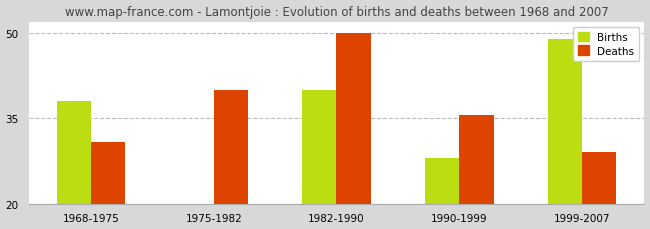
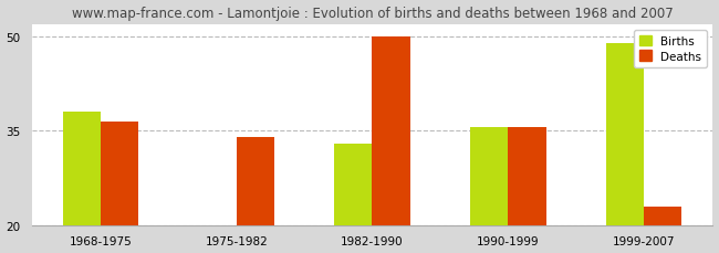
Deaths/1968-1975: 30.8 -> 36.5
Deaths/1975-1982: 40.0 -> 34.0
Births/1982-1990: 40.0 -> 33.0
Births/1990-1999: 28.0 -> 35.5
Deaths/1999-2007: 29.0 -> 23.0
